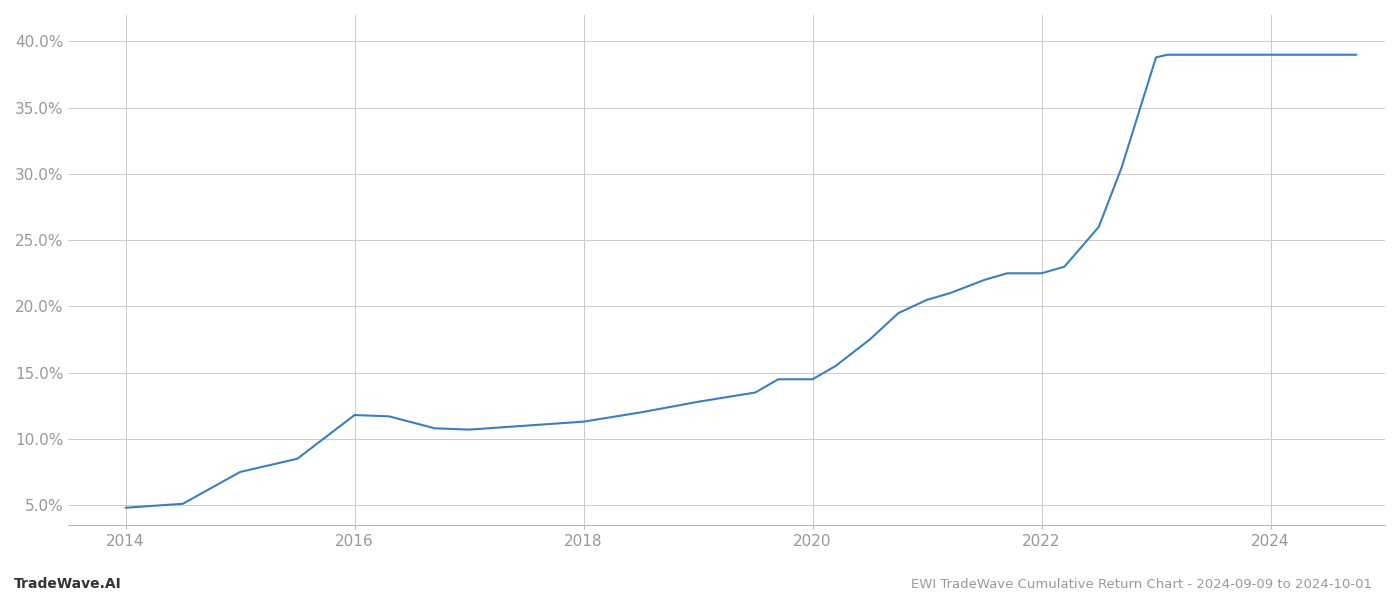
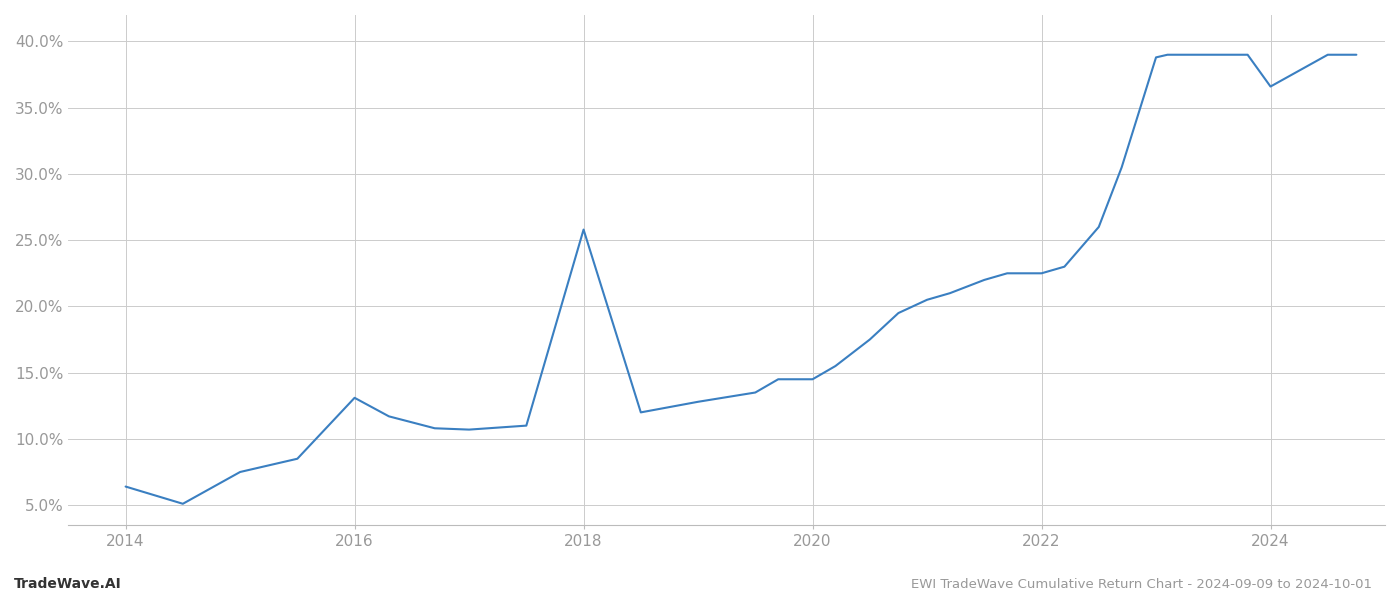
2014: 4.8% -> 6.4%
2016: 11.8% -> 13.1%
2018: 11.3% -> 25.8%
2024: 39.0% -> 36.6%
